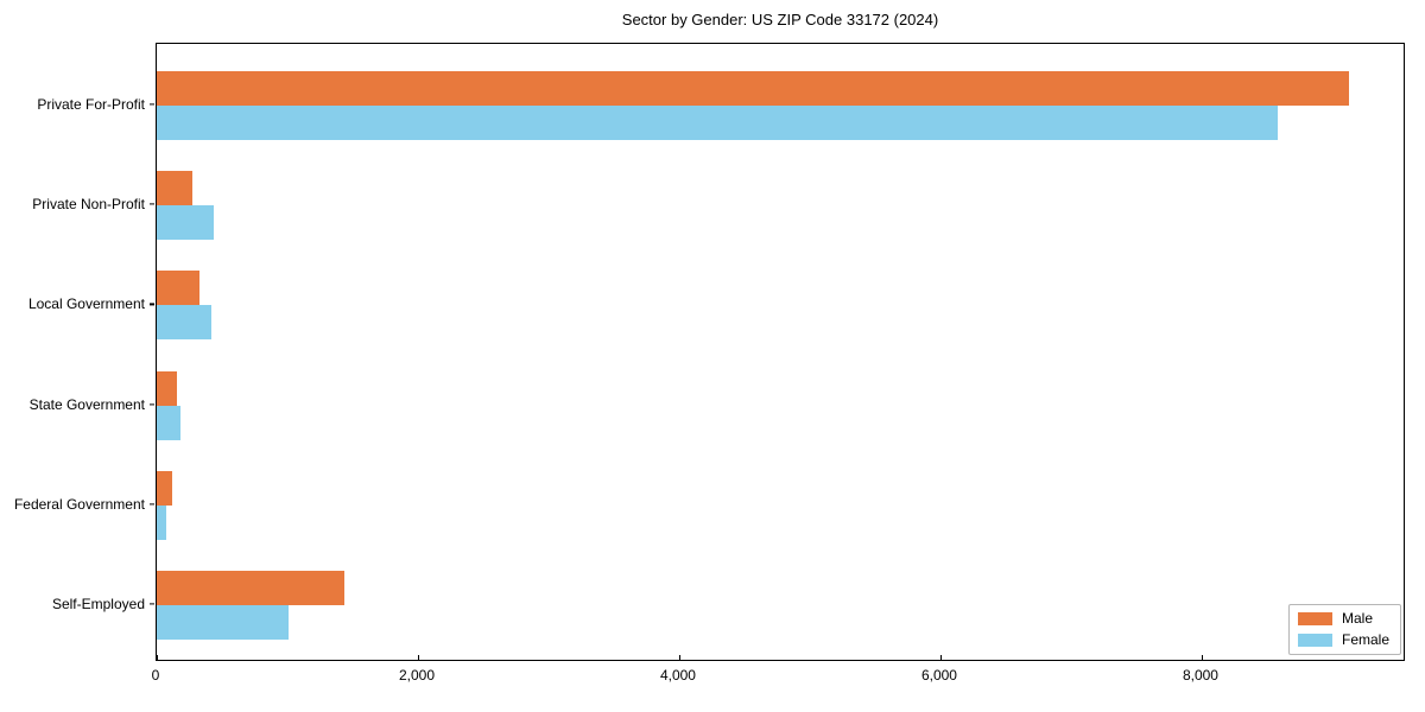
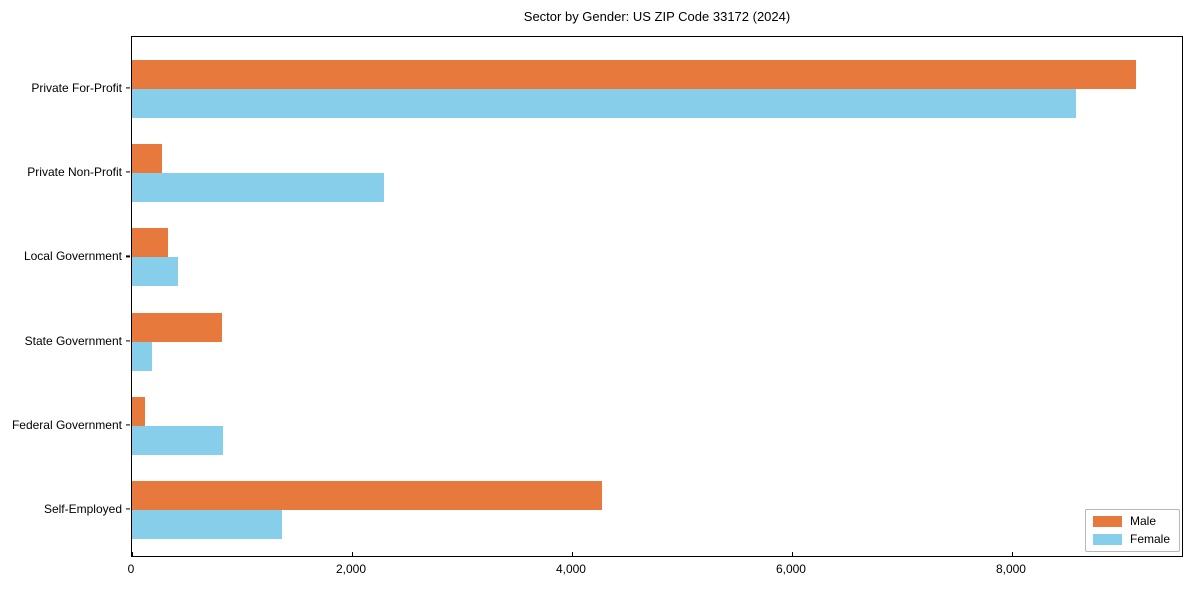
Female/Private Non-Profit: 440 -> 2290
Male/State Government: 150 -> 820
Female/Federal Government: 80 -> 830
Male/Self-Employed: 1440 -> 4270
Female/Self-Employed: 1010 -> 1360
